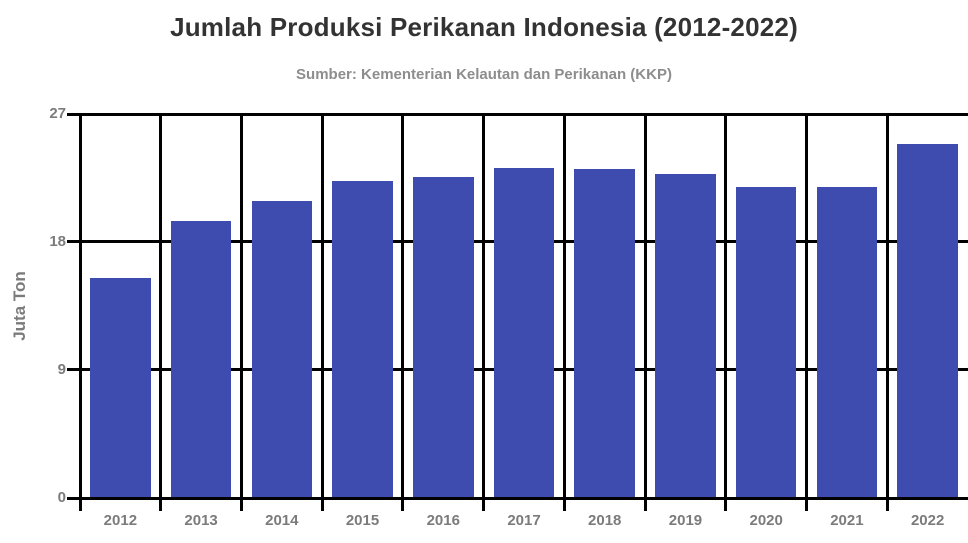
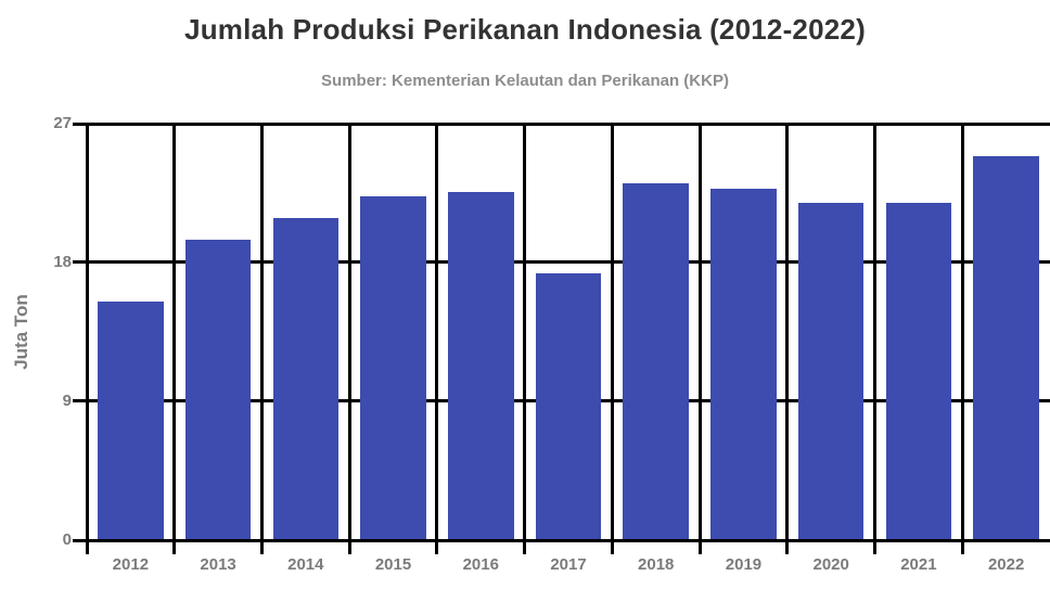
2017: 23.2 -> 17.3
